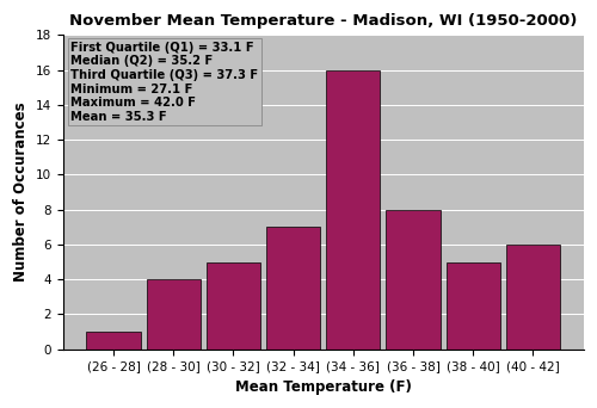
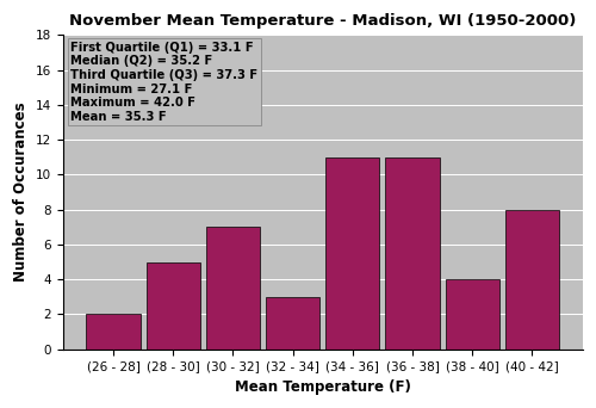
(26 - 28]: 1 -> 2
(28 - 30]: 4 -> 5
(30 - 32]: 5 -> 7
(32 - 34]: 7 -> 3
(34 - 36]: 16 -> 11
(36 - 38]: 8 -> 11
(38 - 40]: 5 -> 4
(40 - 42]: 6 -> 8
